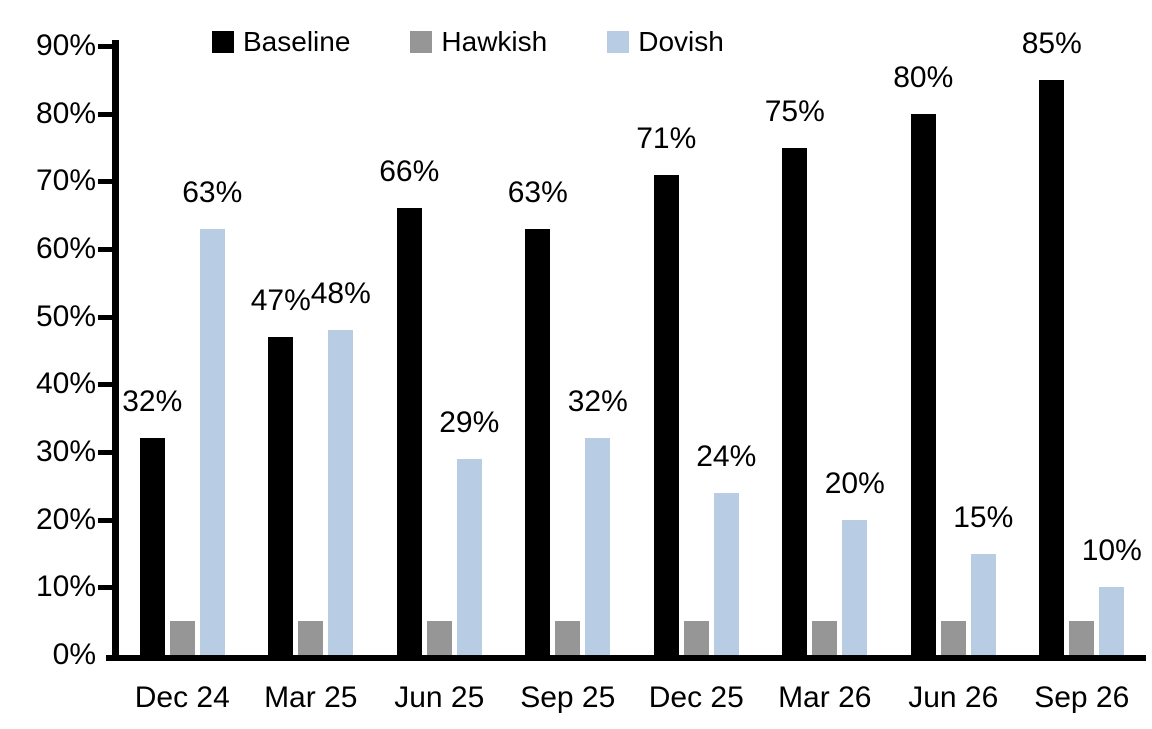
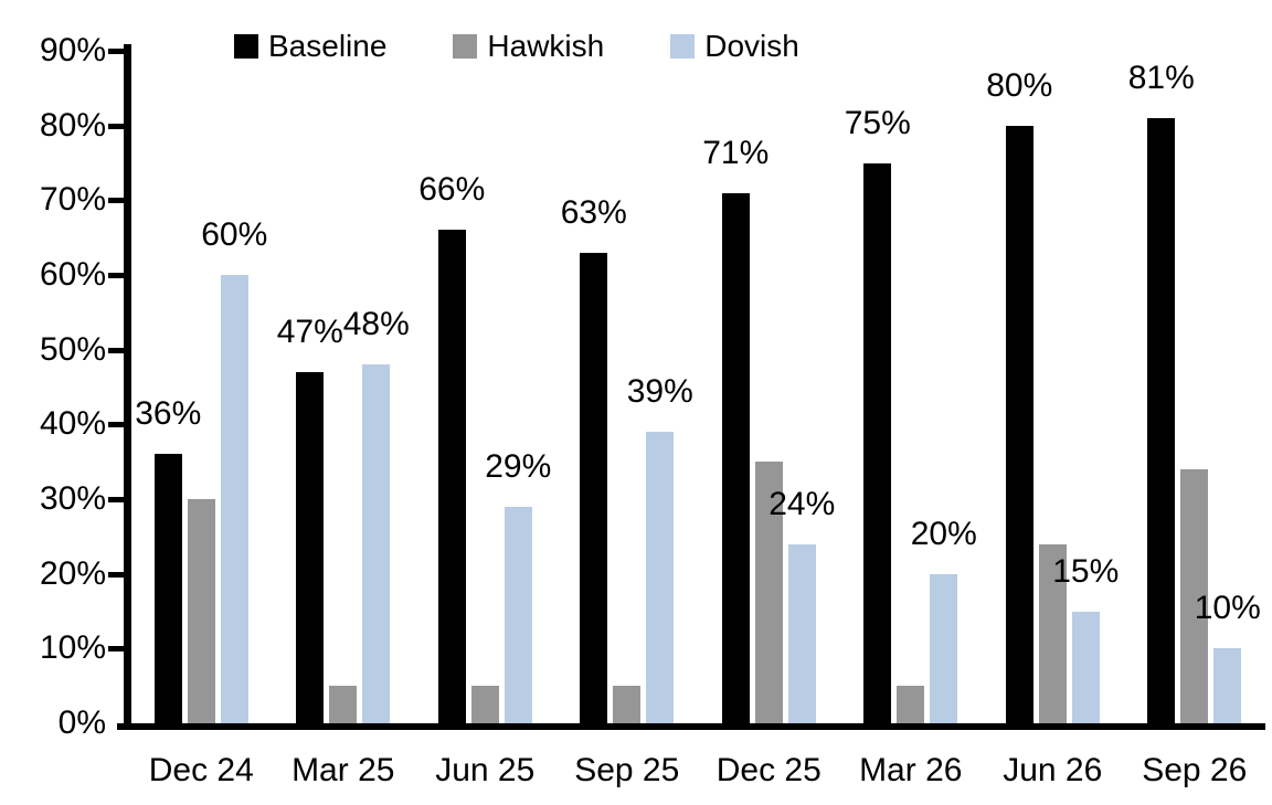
Baseline/Dec 24: 32% -> 36%
Hawkish/Dec 24: 5% -> 30%
Dovish/Dec 24: 63% -> 60%
Dovish/Sep 25: 32% -> 39%
Hawkish/Dec 25: 5% -> 35%
Hawkish/Jun 26: 5% -> 24%
Baseline/Sep 26: 85% -> 81%
Hawkish/Sep 26: 5% -> 34%
